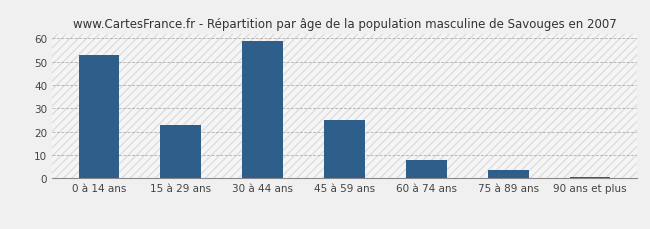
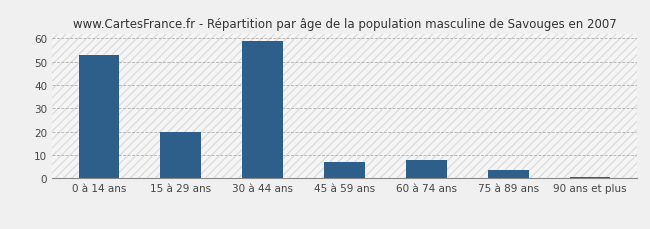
15 à 29 ans: 23.0 -> 20.0
45 à 59 ans: 25.0 -> 7.0
